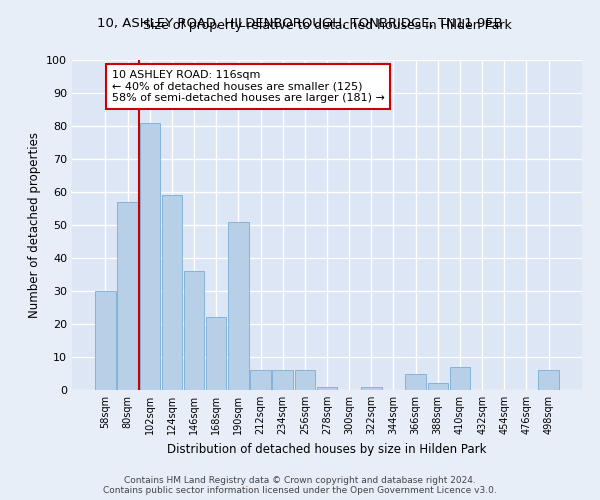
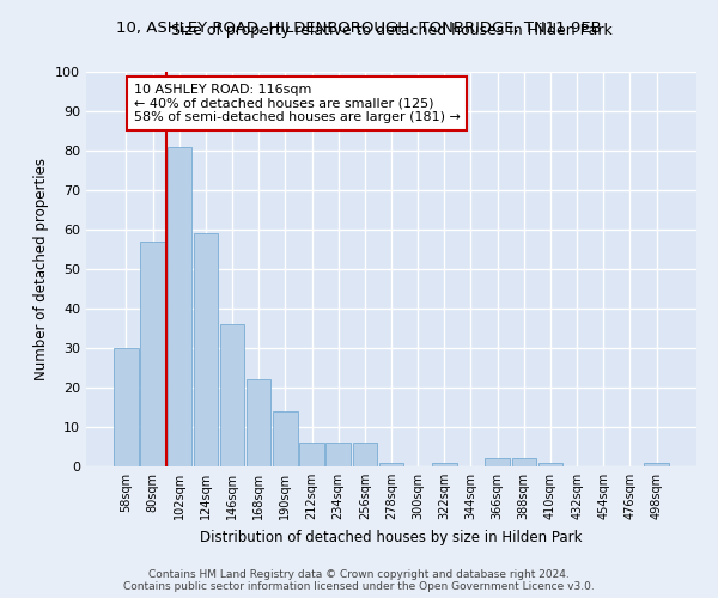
190sqm: 51 -> 14
366sqm: 5 -> 2
410sqm: 7 -> 1
498sqm: 6 -> 1
